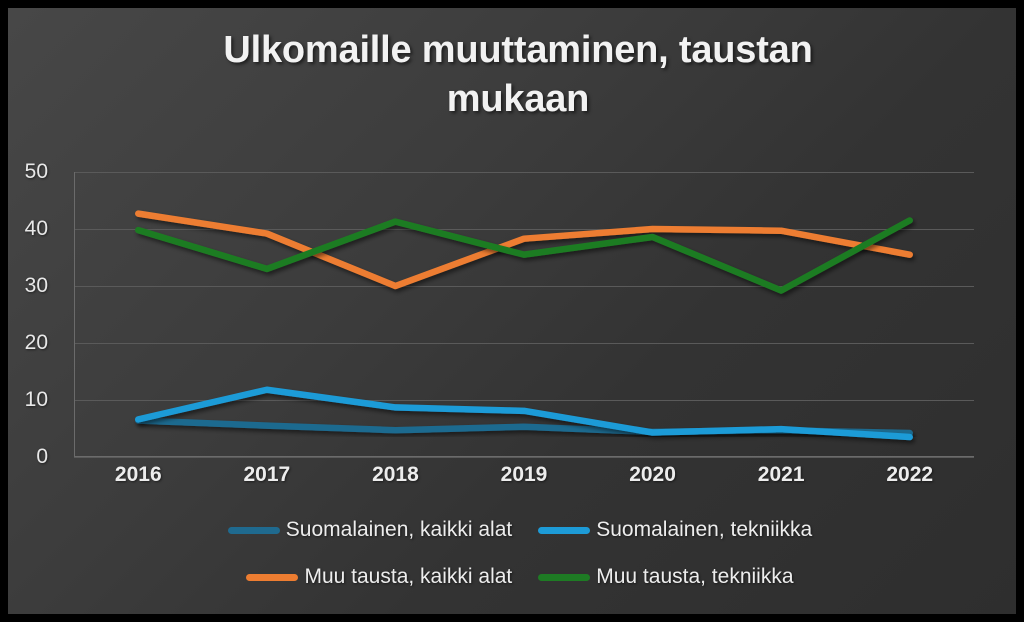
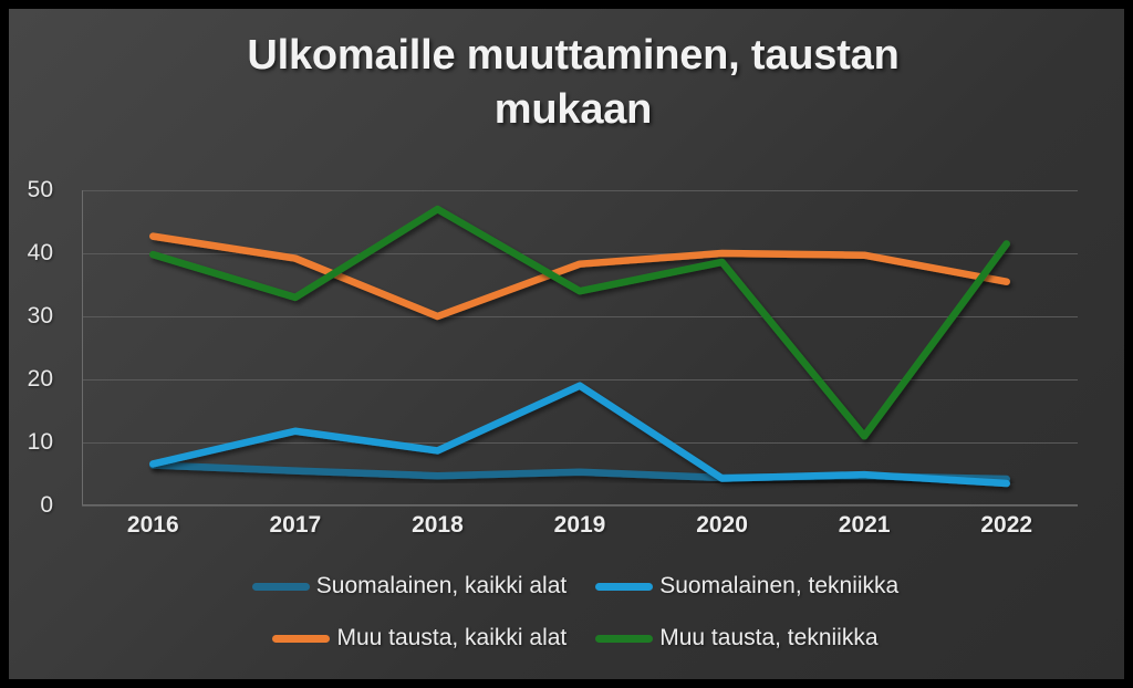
Muu tausta, tekniikka/2018: 41 -> 47
Suomalainen, tekniikka/2019: 8 -> 19
Muu tausta, tekniikka/2019: 36 -> 34
Muu tausta, tekniikka/2021: 29 -> 11
